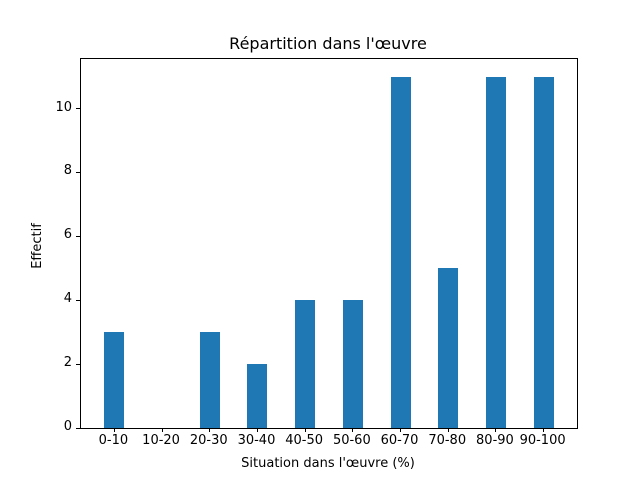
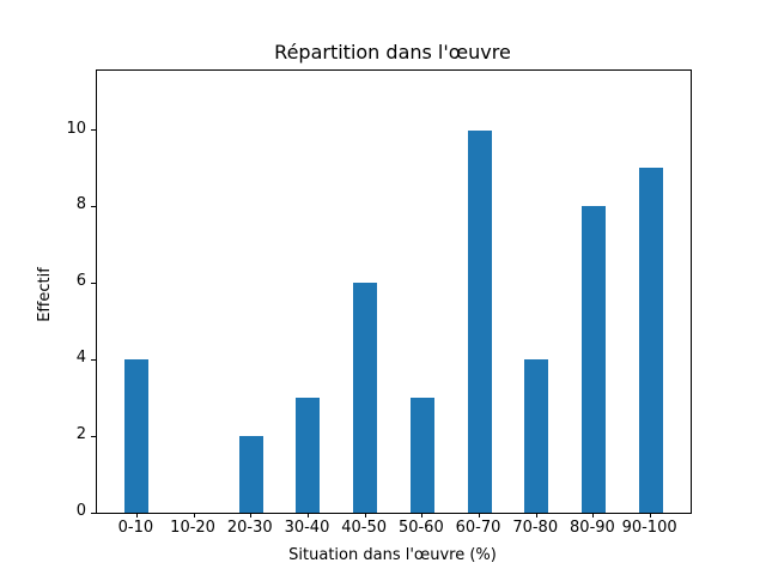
0-10: 3 -> 4
20-30: 3 -> 2
30-40: 2 -> 3
40-50: 4 -> 6
50-60: 4 -> 3
60-70: 11 -> 10
70-80: 5 -> 4
80-90: 11 -> 8
90-100: 11 -> 9
